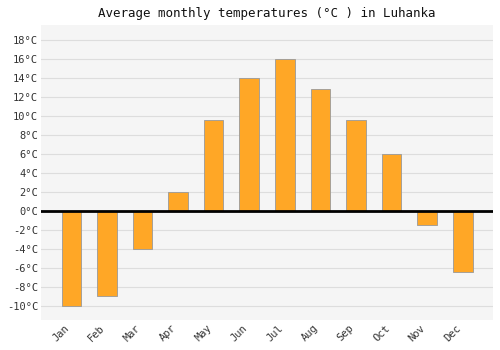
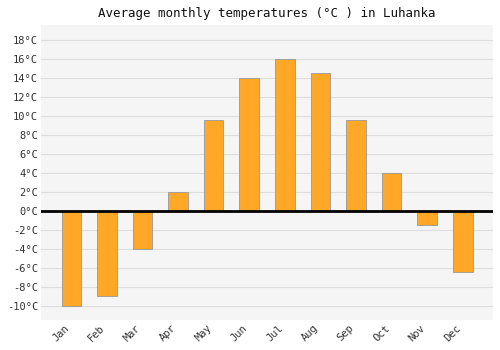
Aug: 12.8°C -> 14.5°C
Oct: 6.0°C -> 4.0°C
